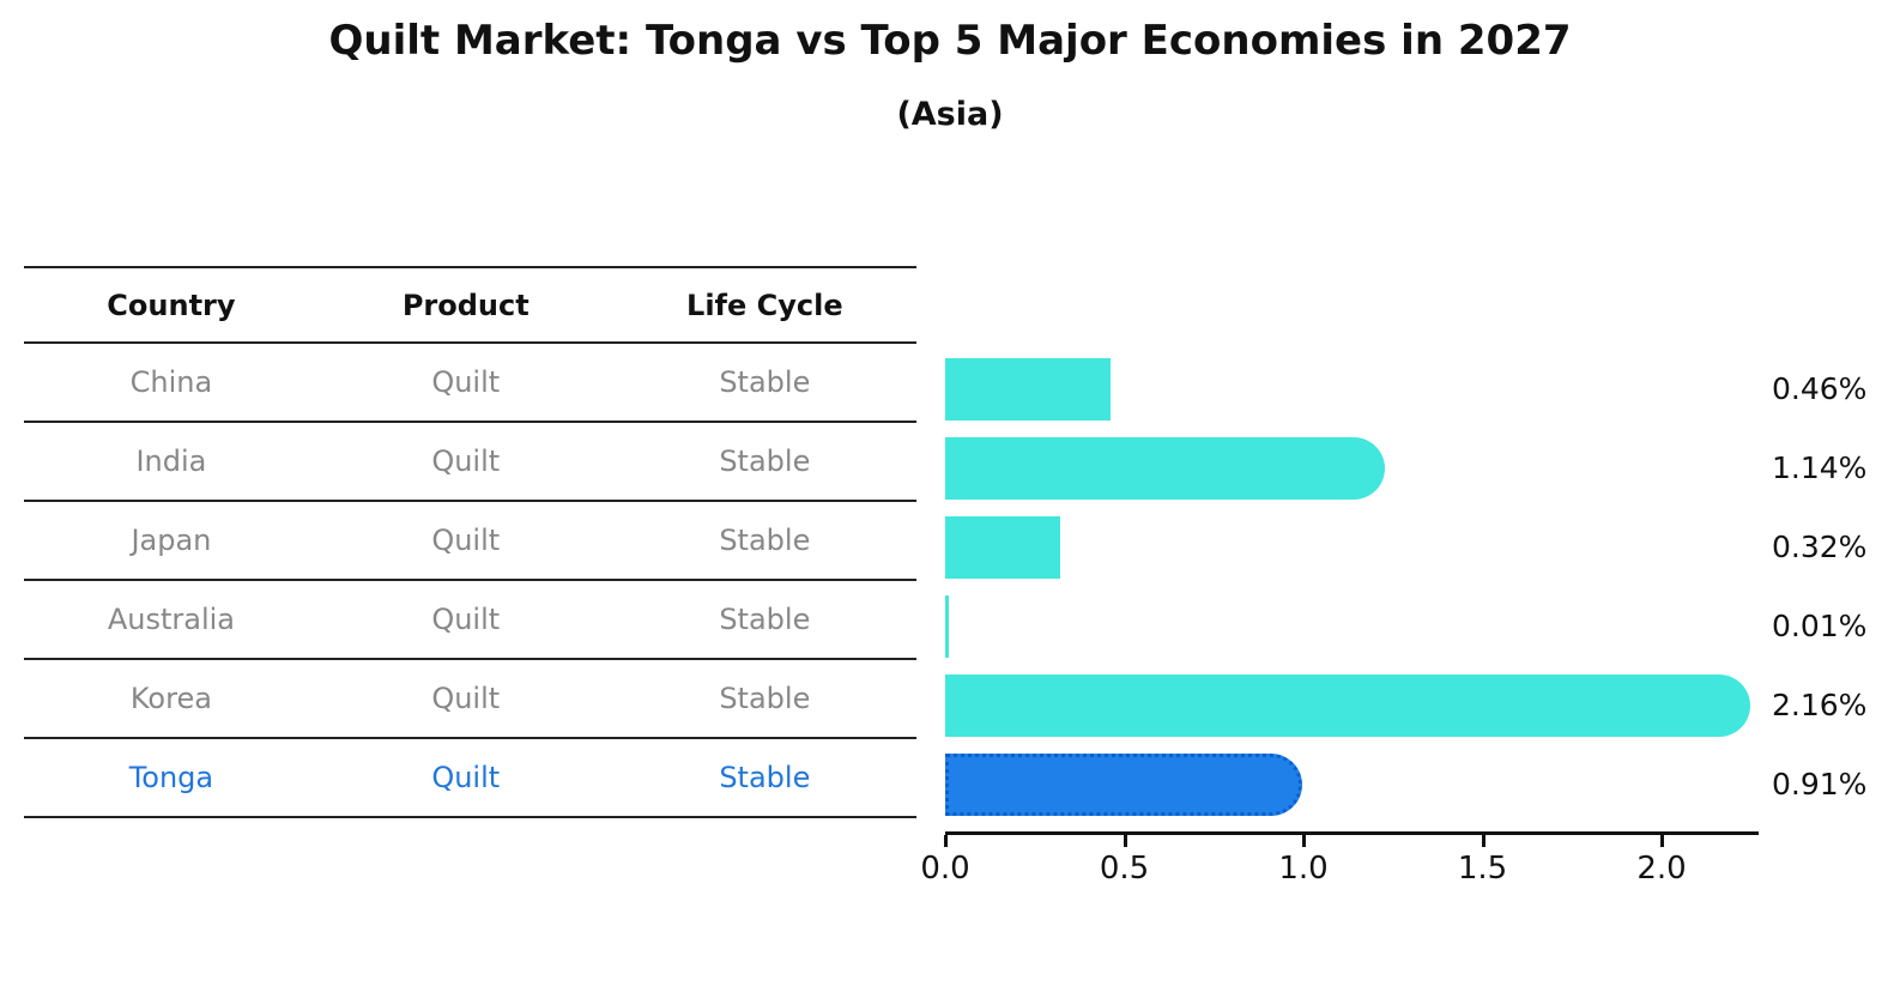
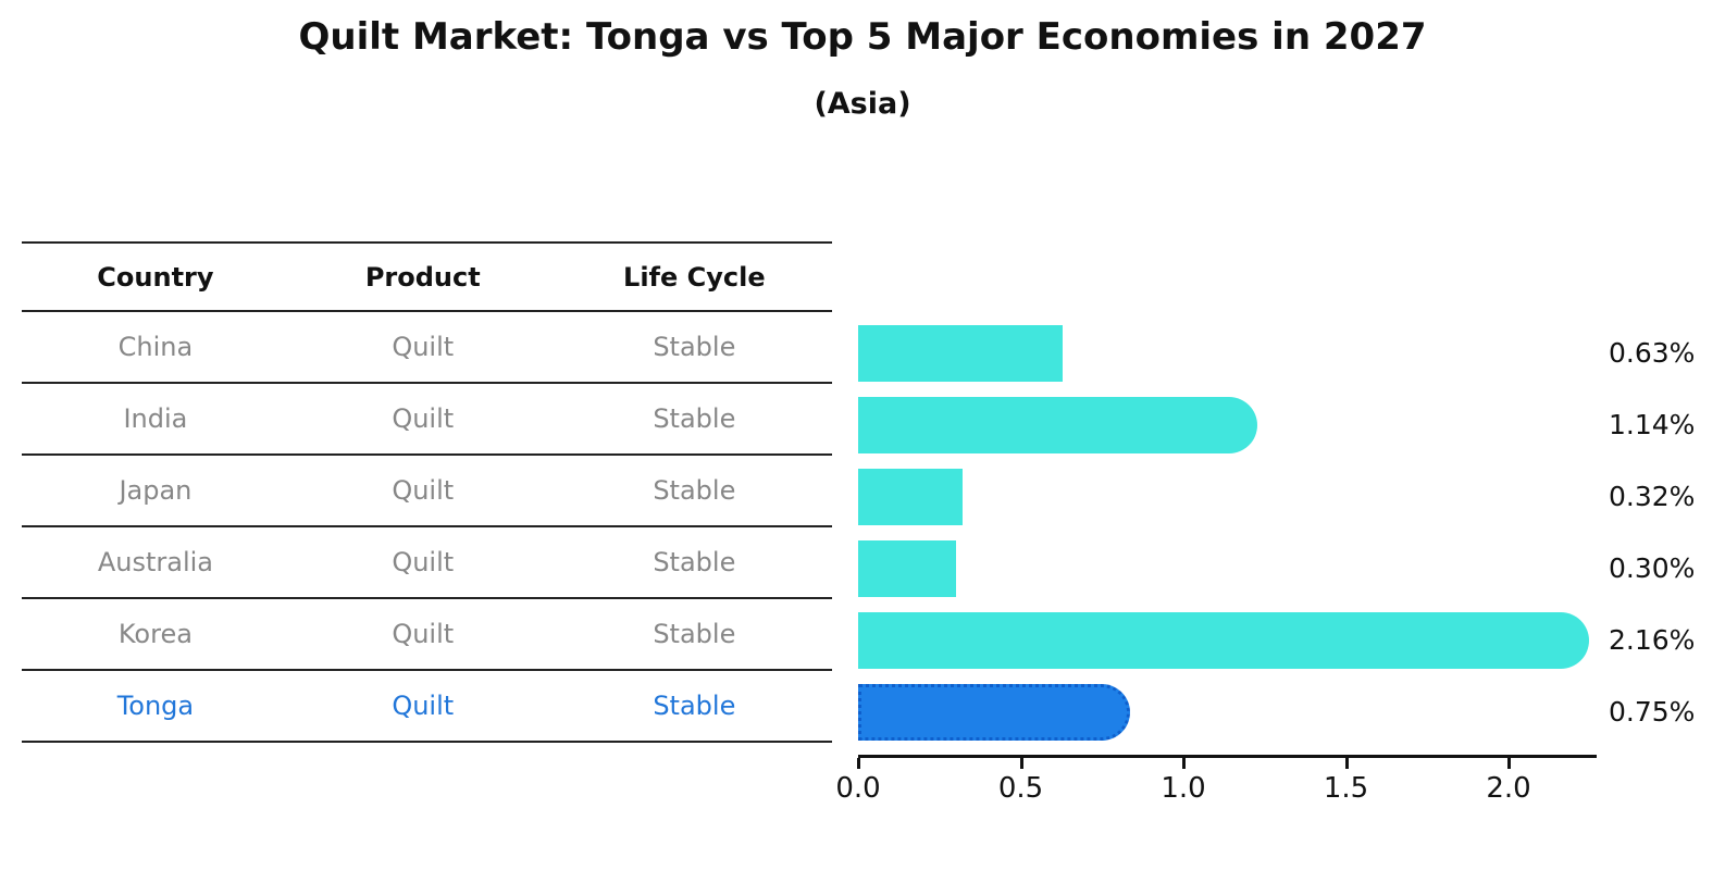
China: 0.46% -> 0.63%
Australia: 0.01% -> 0.30%
Tonga: 0.91% -> 0.75%
